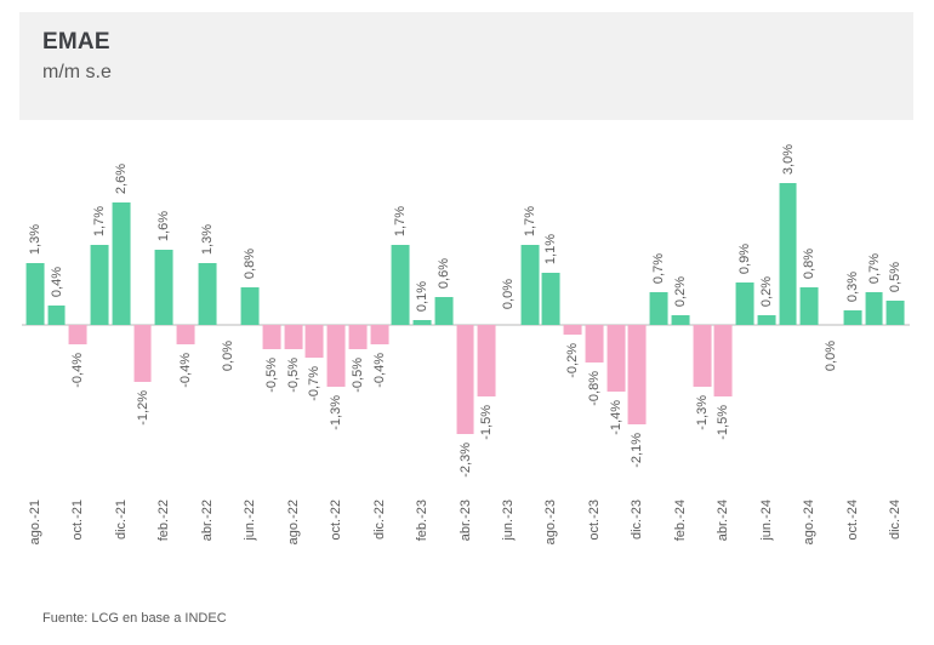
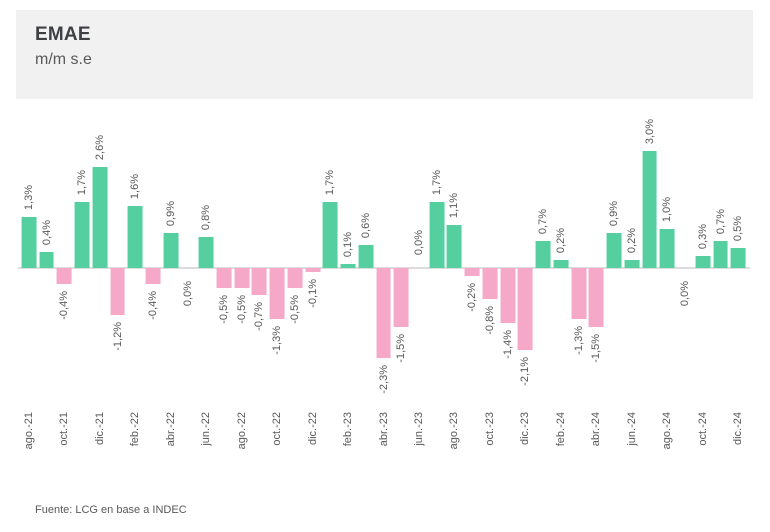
abr.-22: 1,3% -> 0,9%
dic.-22: -0,4% -> -0,1%
ago.-24: 0,8% -> 1,0%
